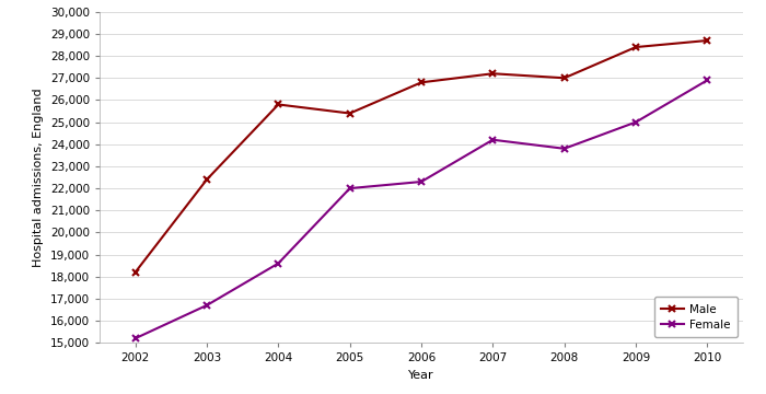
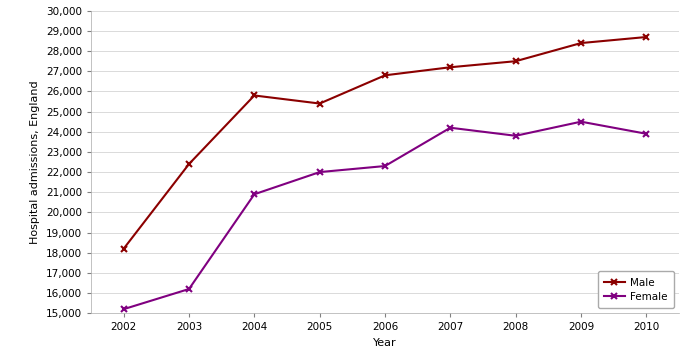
Female/2003: 16,700 -> 16,200
Female/2004: 18,600 -> 20,900
Male/2008: 27,000 -> 27,500
Female/2009: 25,000 -> 24,500
Female/2010: 26,900 -> 23,900
